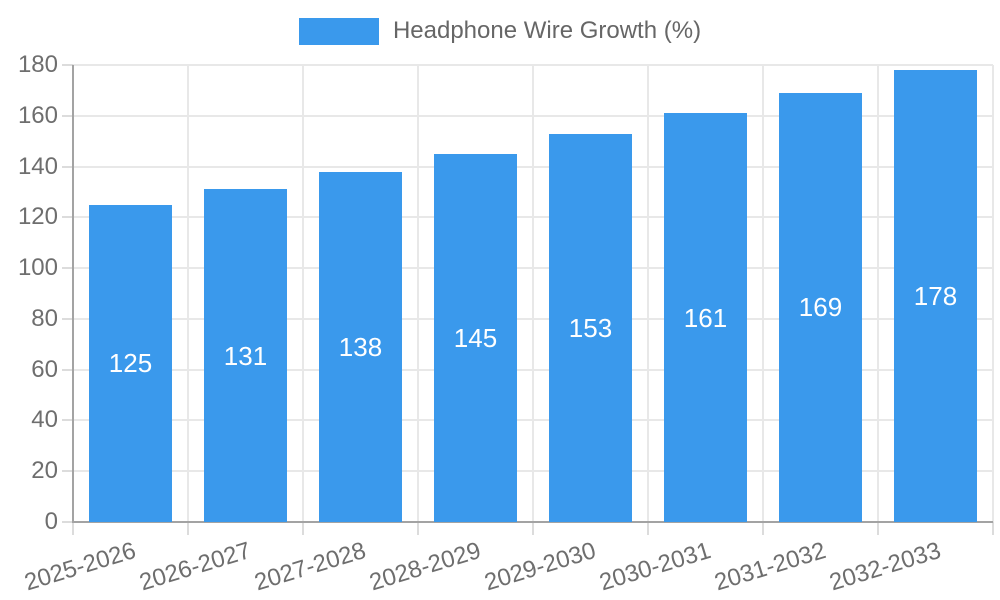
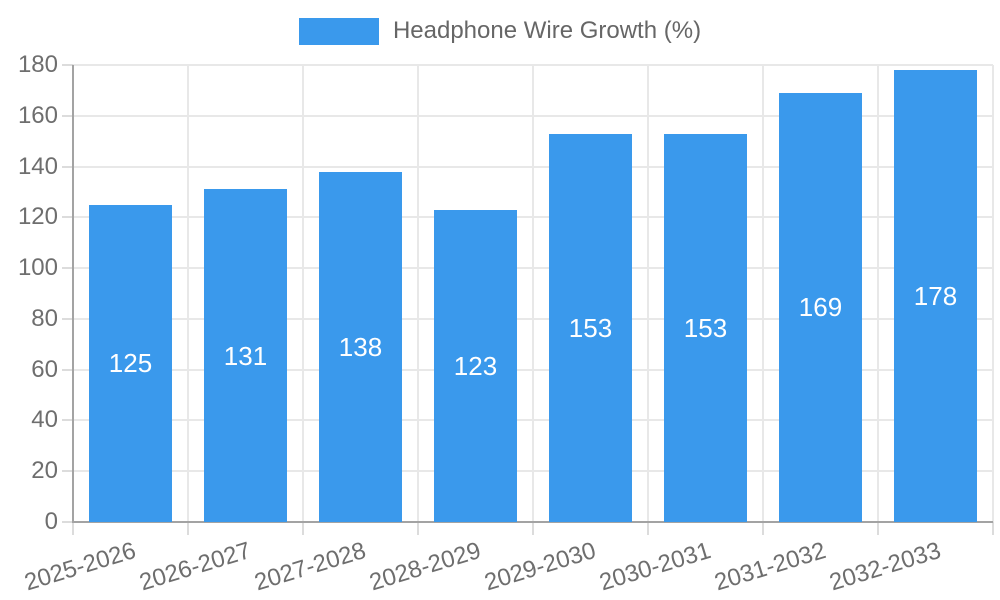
2028-2029: 145 -> 123
2030-2031: 161 -> 153
